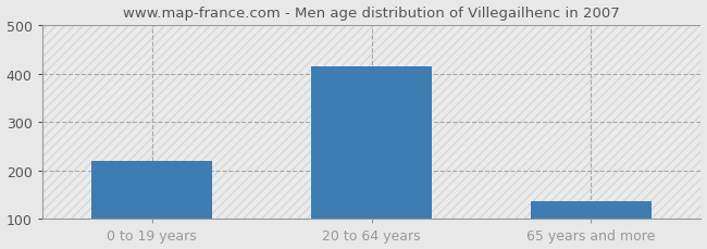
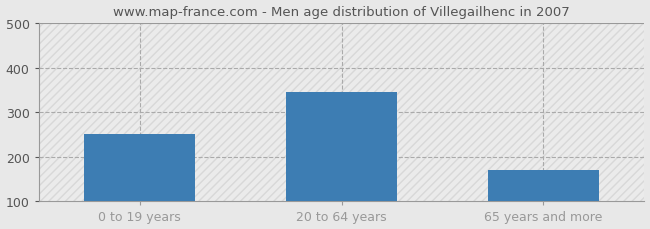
0 to 19 years: 220 -> 250
20 to 64 years: 415 -> 345
65 years and more: 137 -> 170
